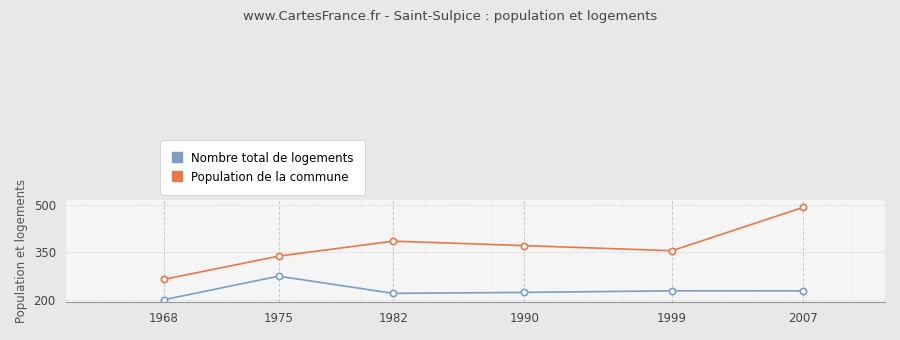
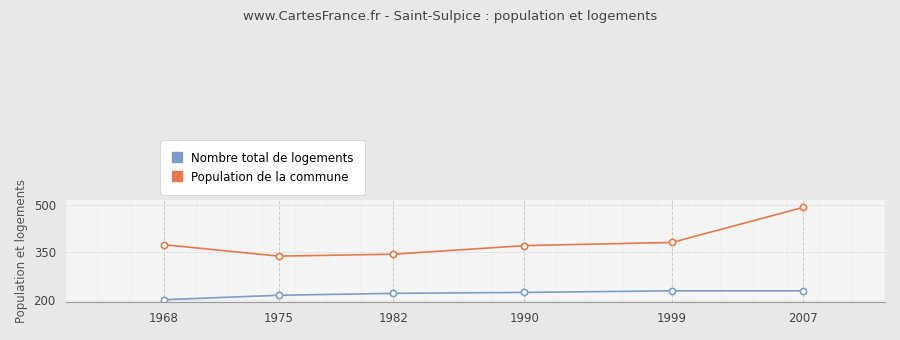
Population de la commune/1968: 265 -> 374
Nombre total de logements/1975: 275 -> 215
Population de la commune/1982: 385 -> 344
Population de la commune/1999: 355 -> 381
